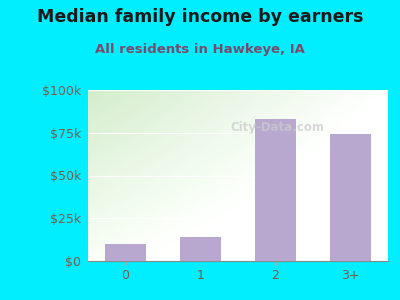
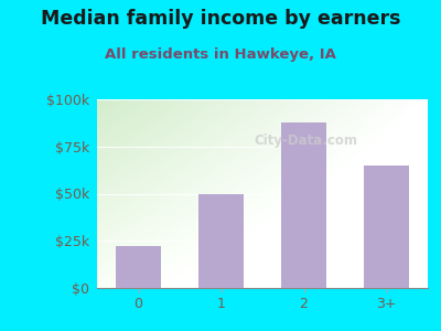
0: $10k -> $22k
1: $14k -> $50k
2: $83k -> $88k
3+: $74k -> $65k
